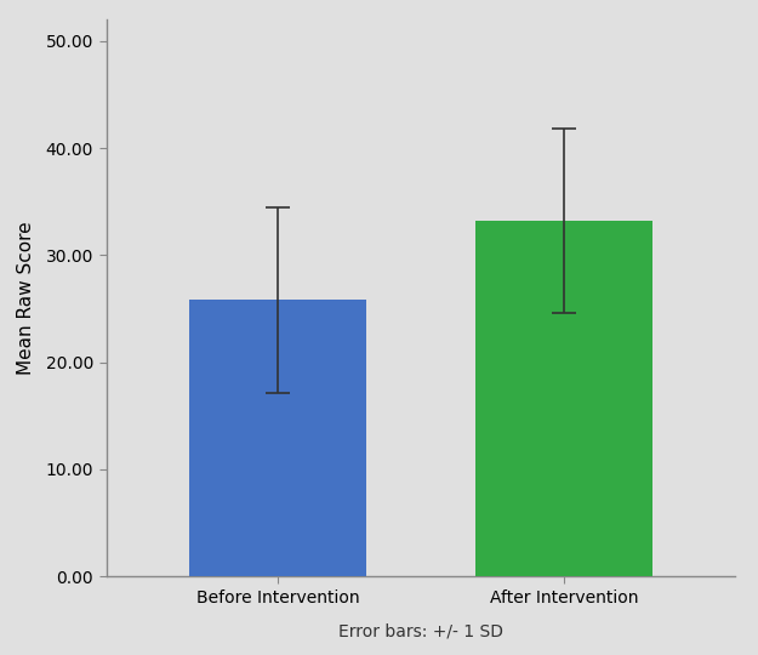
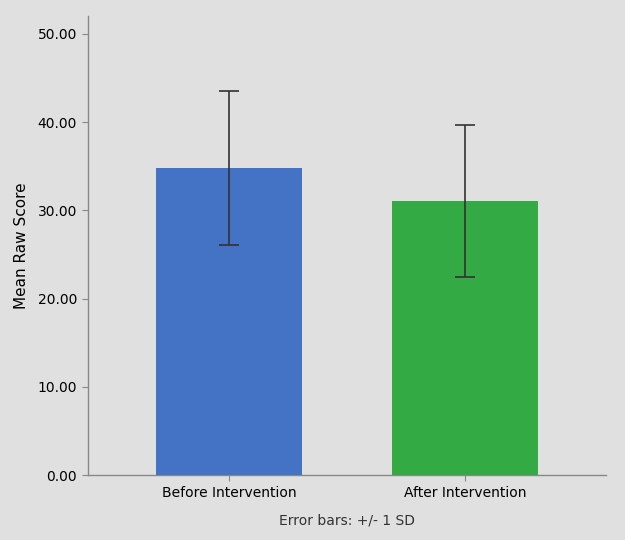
Before Intervention: 25.8 -> 34.8
After Intervention: 33.2 -> 31.1
